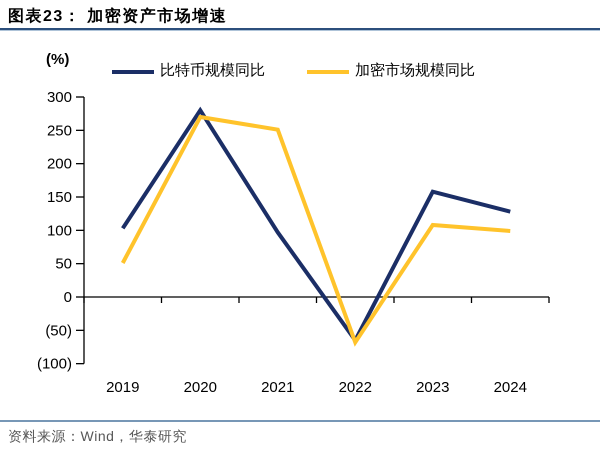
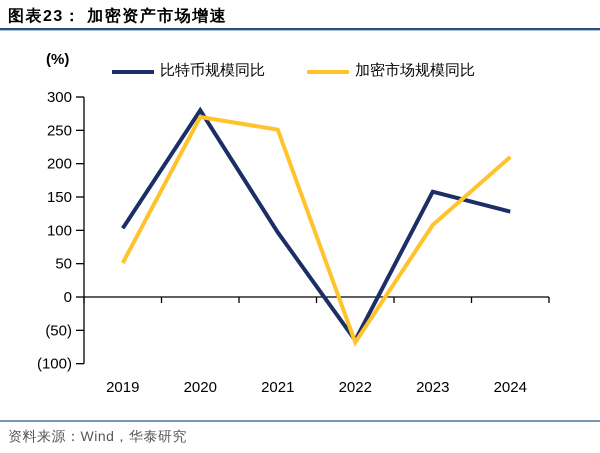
加密市场规模同比/2024: 100 -> 210
